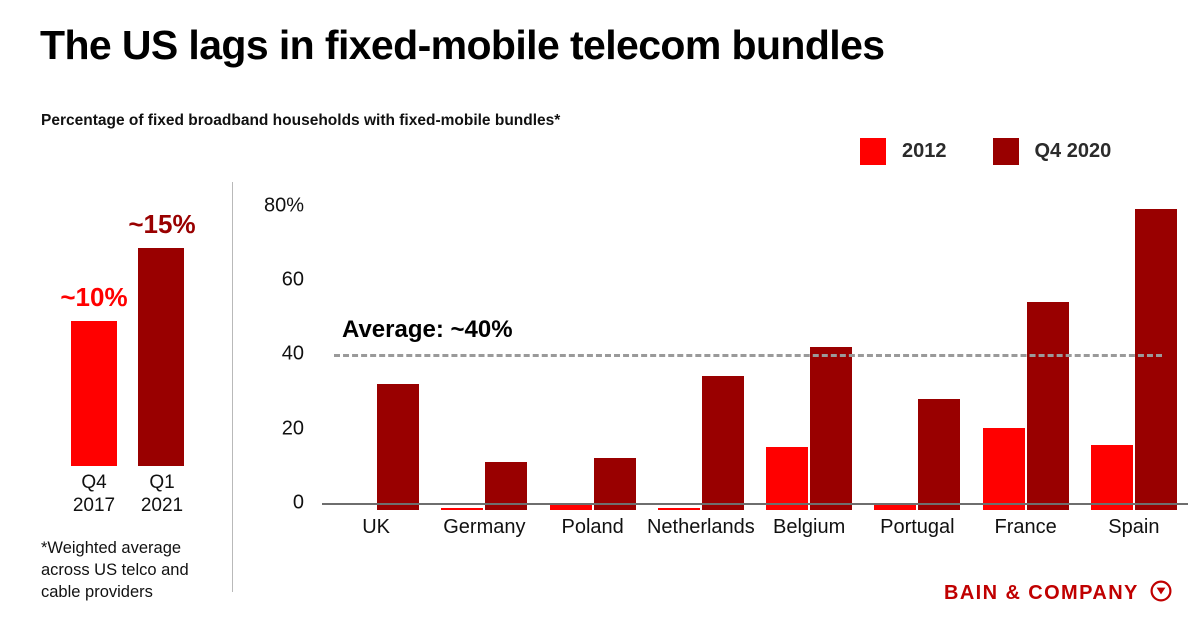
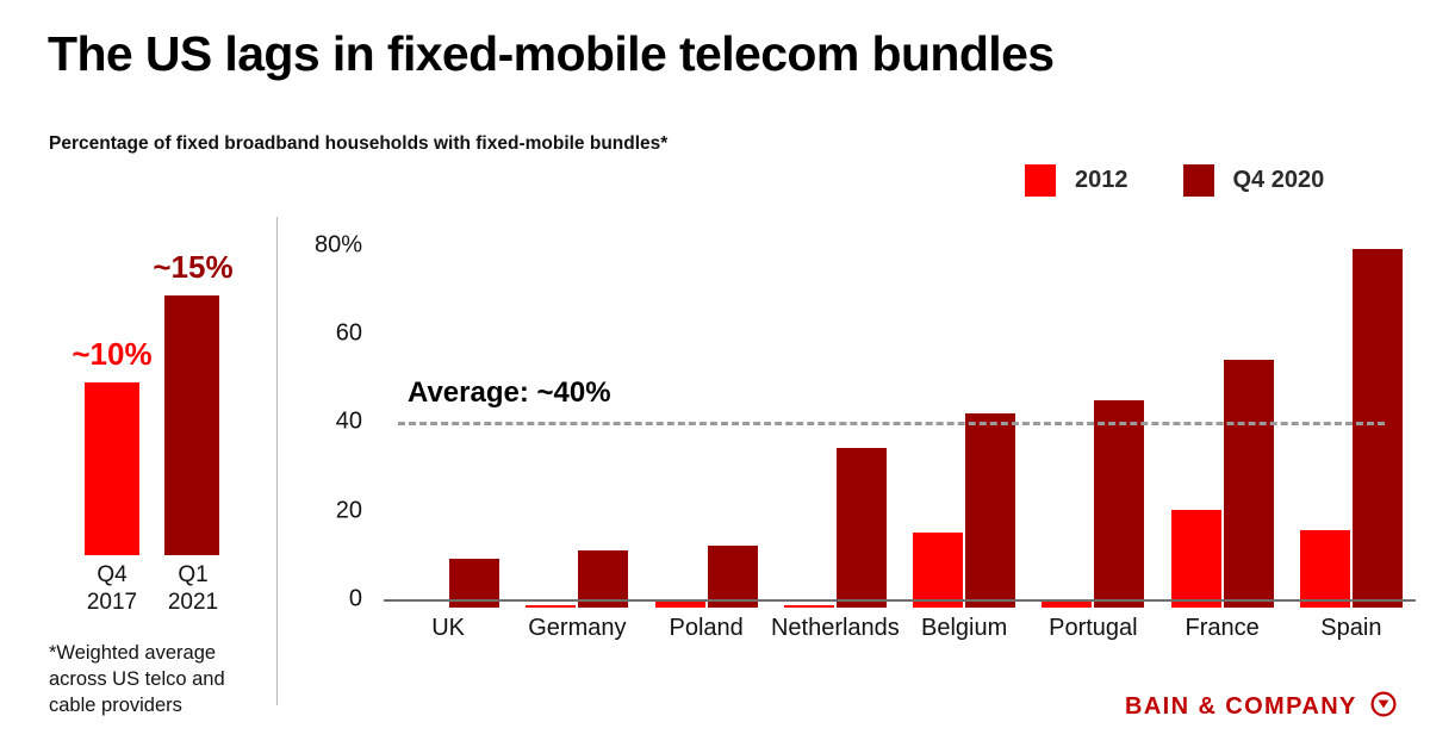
Q4 2020/UK: 34% -> 11%
Q4 2020/Portugal: 30% -> 47%
